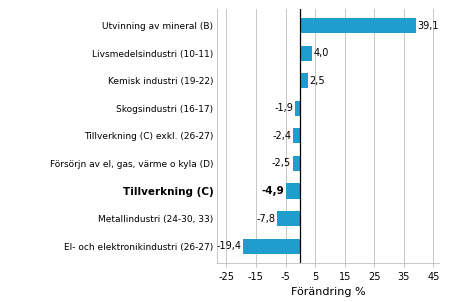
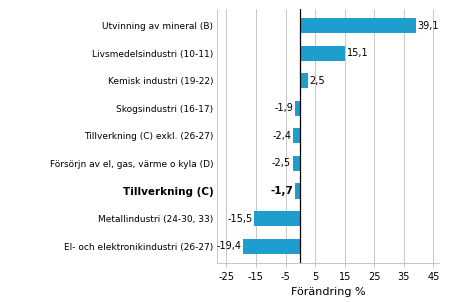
Livsmedelsindustri (10-11): 4,0 -> 15,1
Tillverkning (C): -4,9 -> -1,7
Metallindustri (24-30, 33): -7,8 -> -15,5
